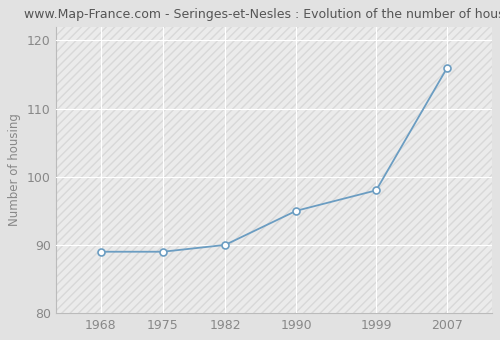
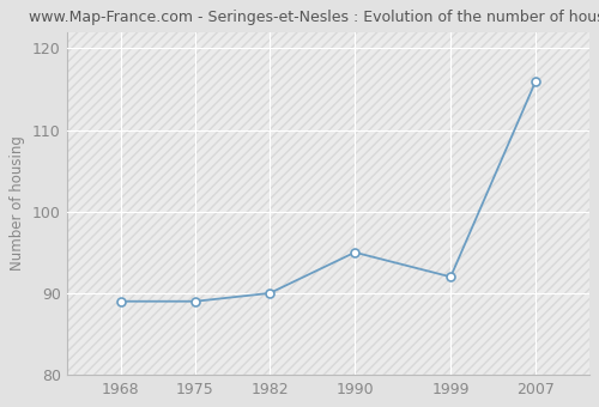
1999: 98 -> 92
